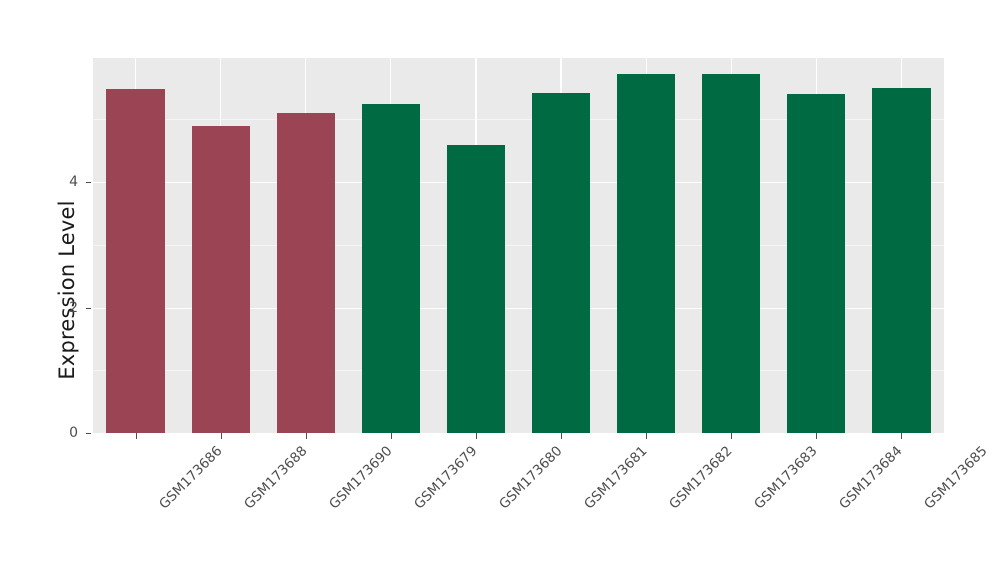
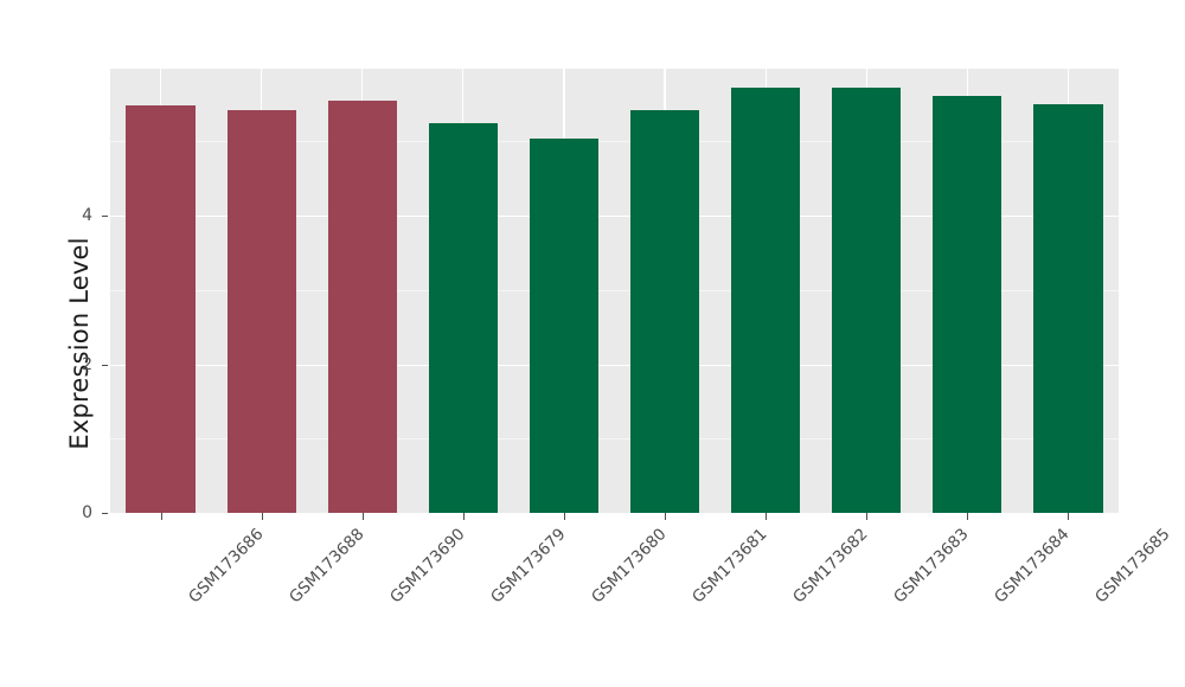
GSM173688: 4.9 -> 5.4
GSM173690: 5.1 -> 5.5
GSM173680: 4.6 -> 5.0
GSM173684: 5.4 -> 5.6
